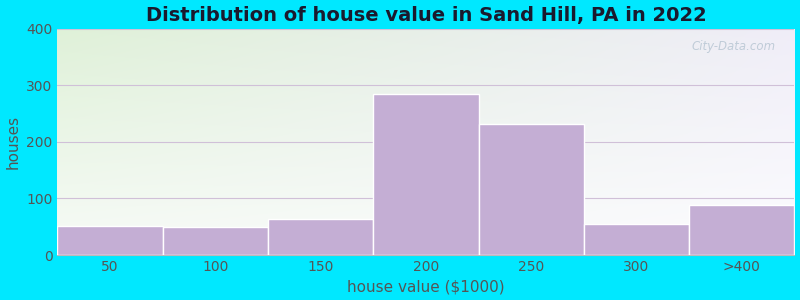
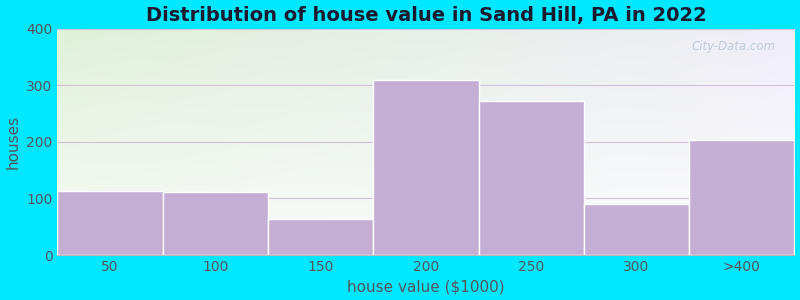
50: 52 -> 114
100: 50 -> 112
200: 285 -> 310
250: 232 -> 272
300: 55 -> 90
>400: 88 -> 204
